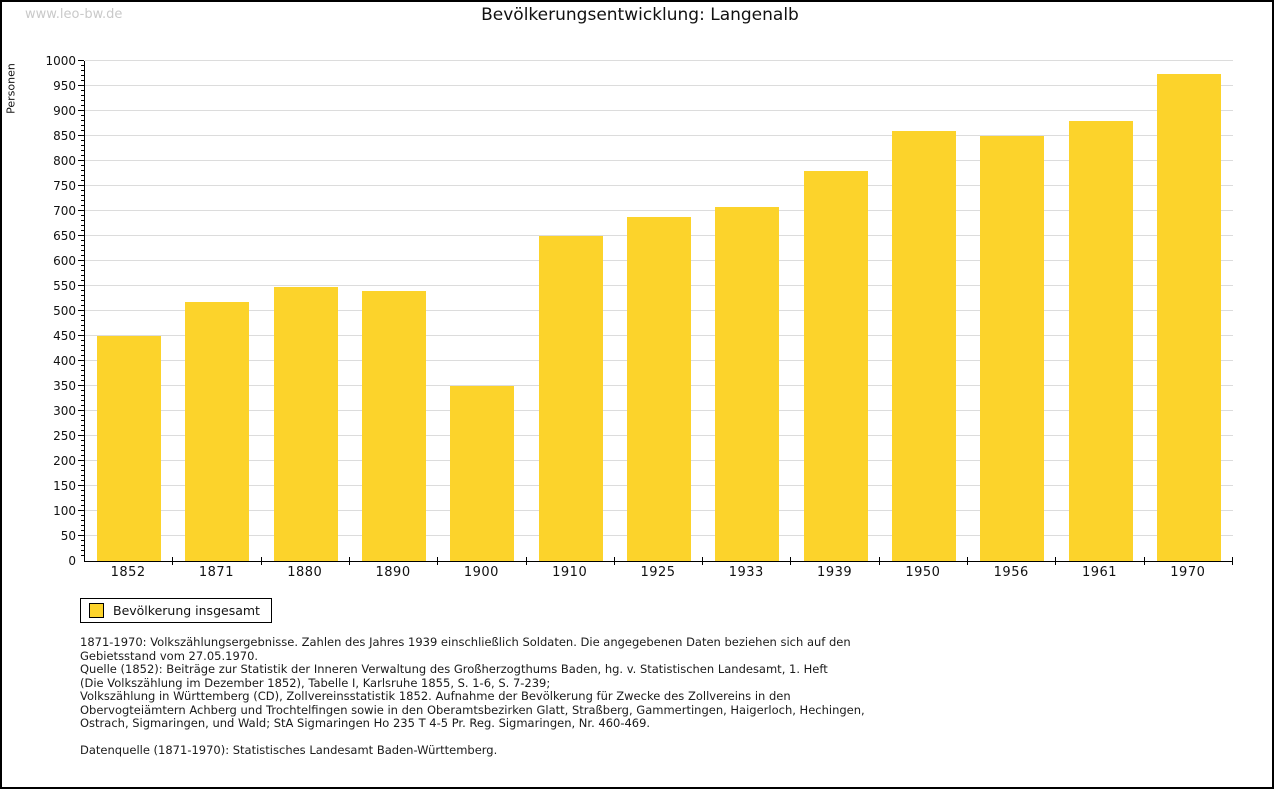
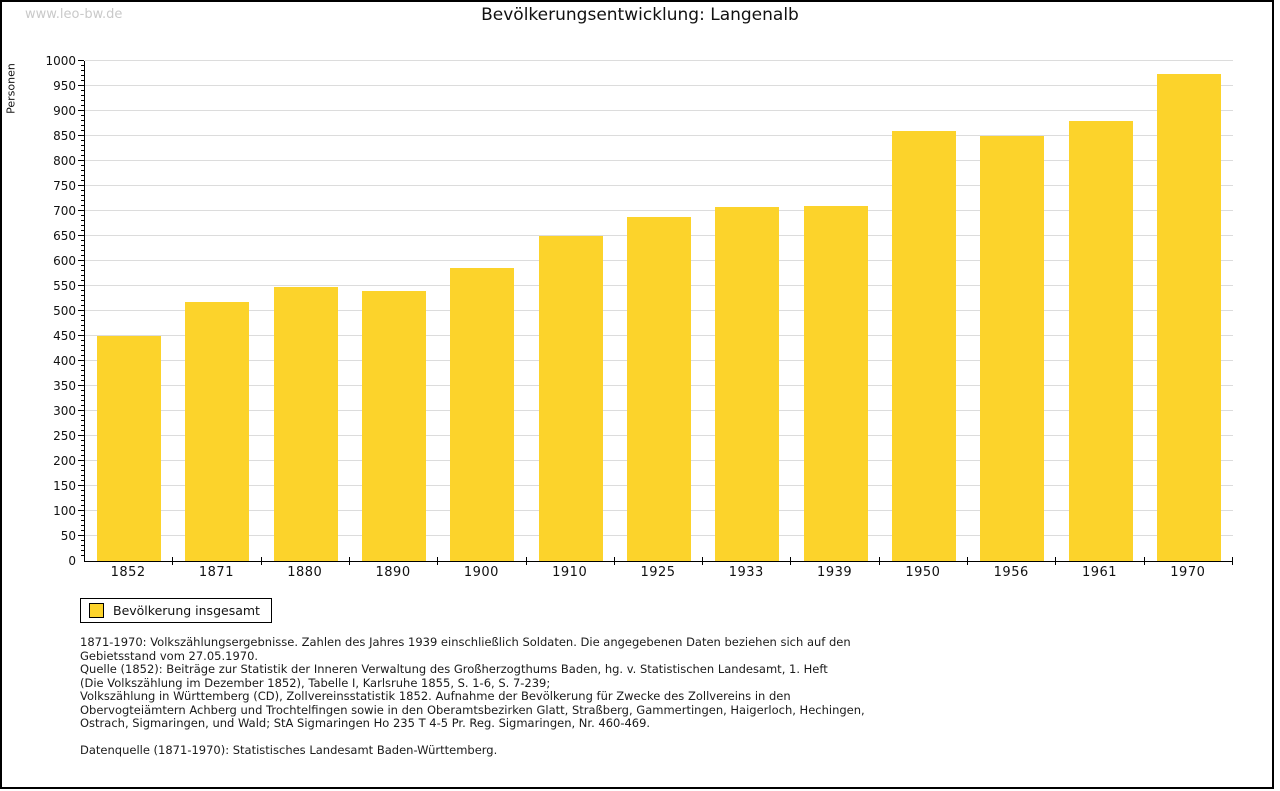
1900: 350 -> 590
1939: 780 -> 710
